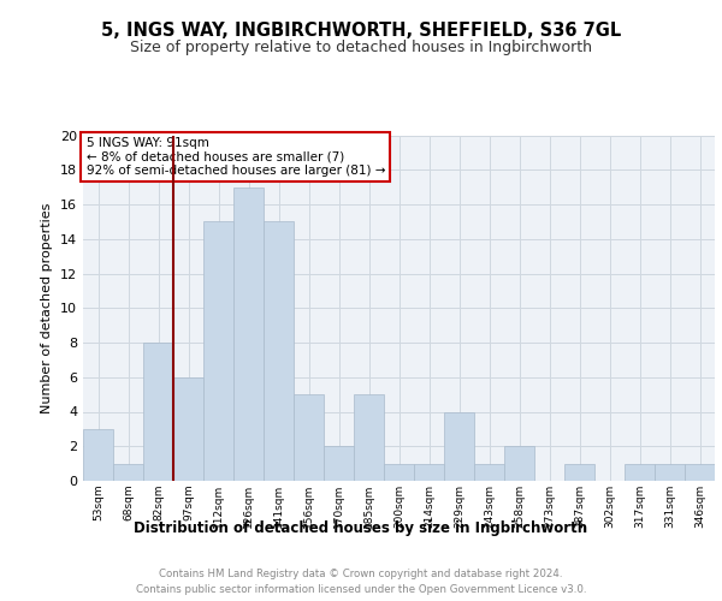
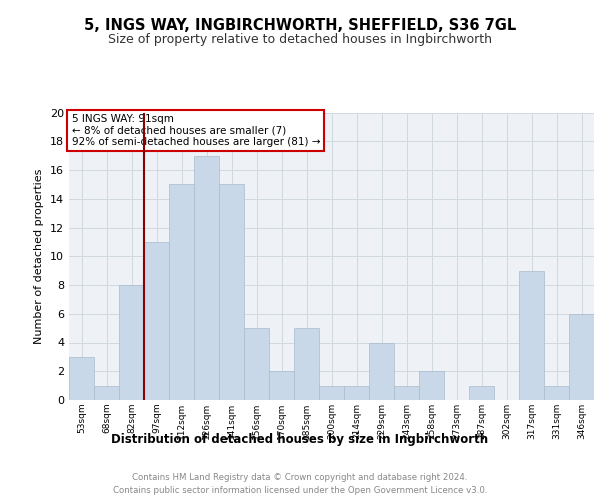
97sqm: 6 -> 11
317sqm: 1 -> 9
346sqm: 1 -> 6
